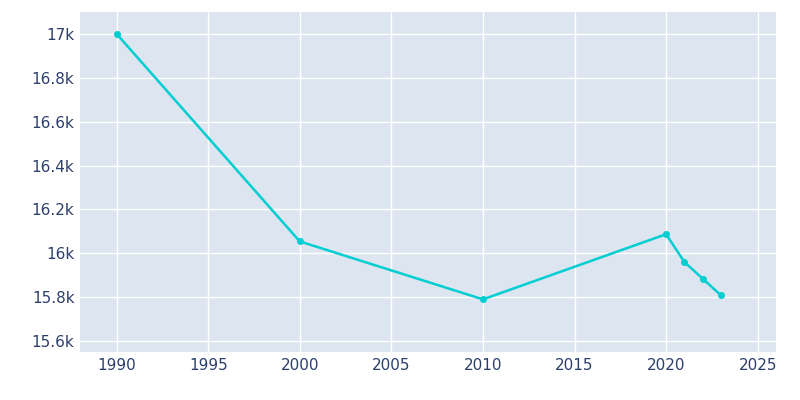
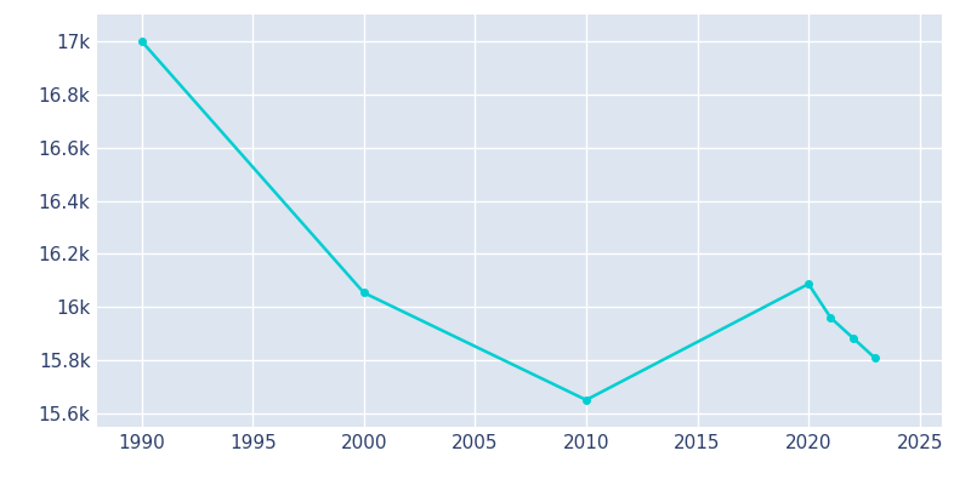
2010: 15.790k -> 15.651k
